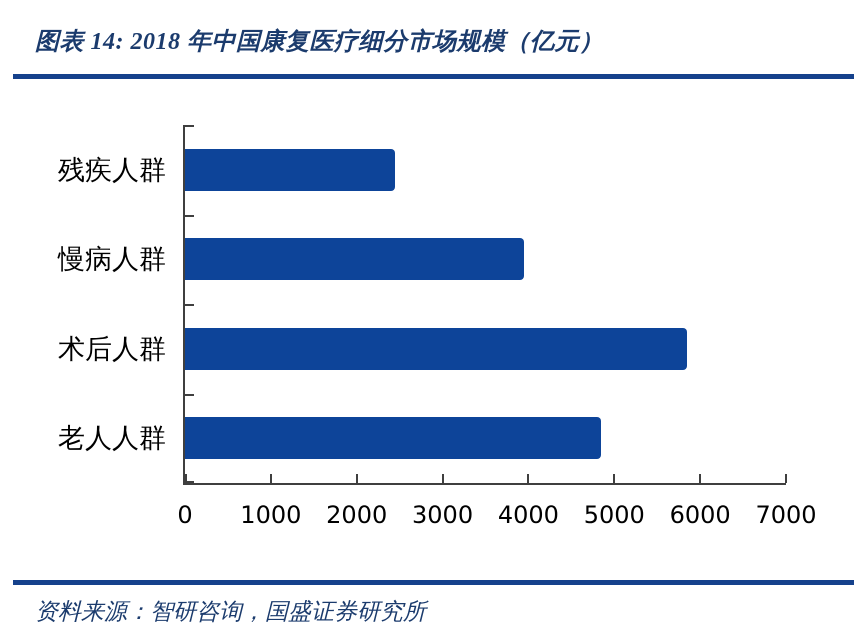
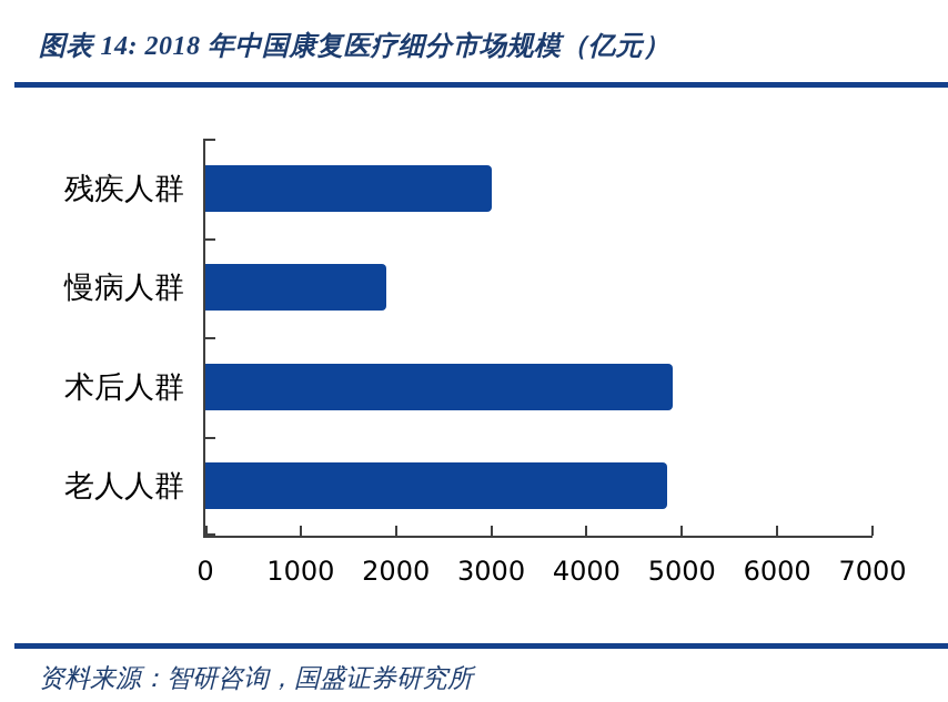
残疾人群: 2400 -> 3000
慢病人群: 4000 -> 1900
术后人群: 5800 -> 4900
